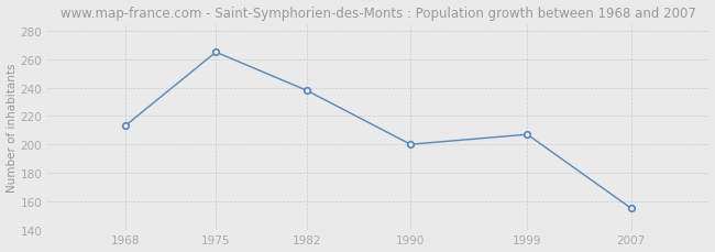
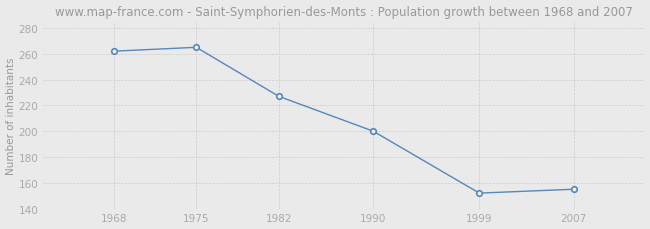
1968: 213 -> 262
1982: 238 -> 227
1999: 207 -> 152
